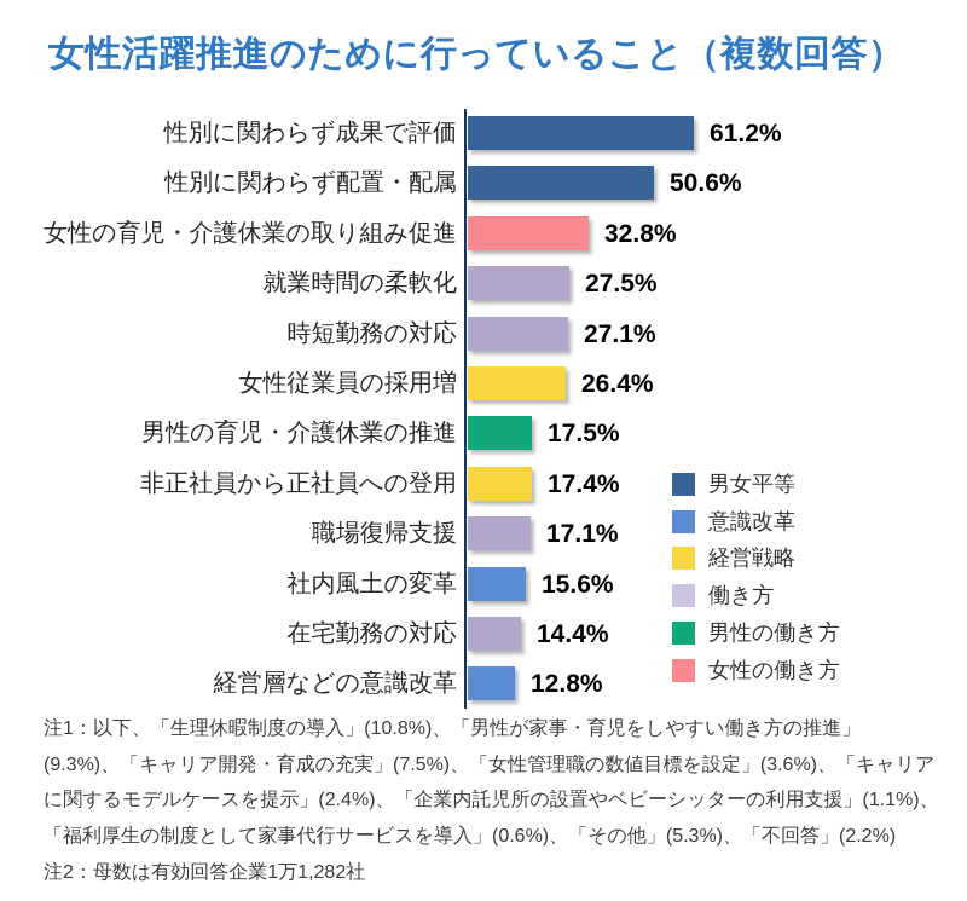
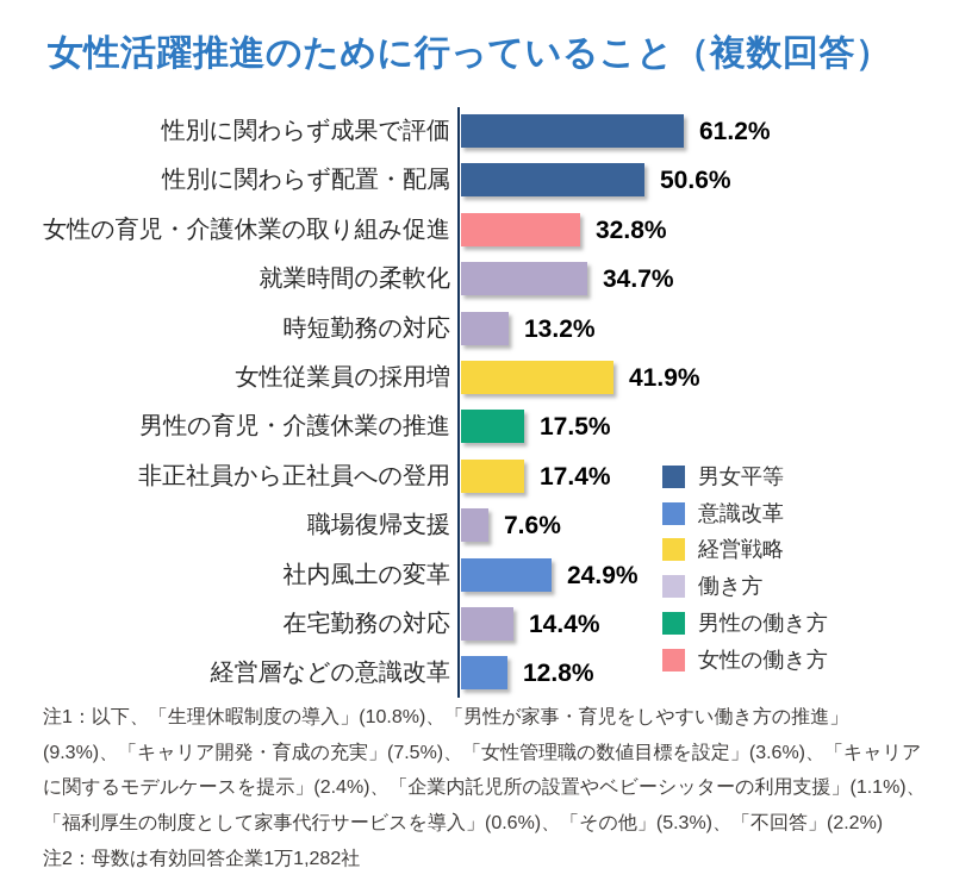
就業時間の柔軟化: 27.5% -> 34.7%
時短勤務の対応: 27.1% -> 13.2%
女性従業員の採用増: 26.4% -> 41.9%
職場復帰支援: 17.1% -> 7.6%
社内風土の変革: 15.6% -> 24.9%
